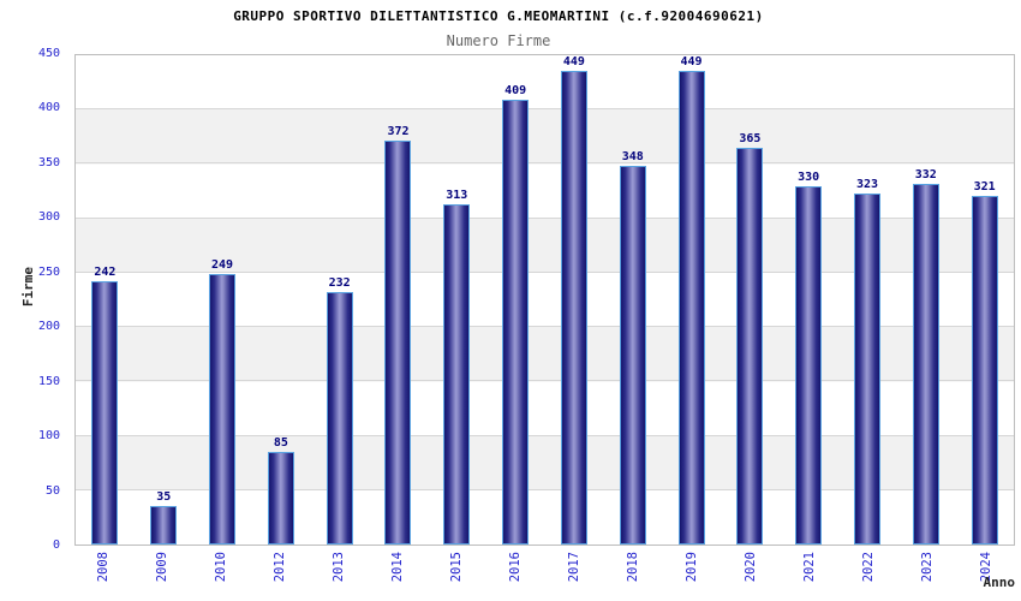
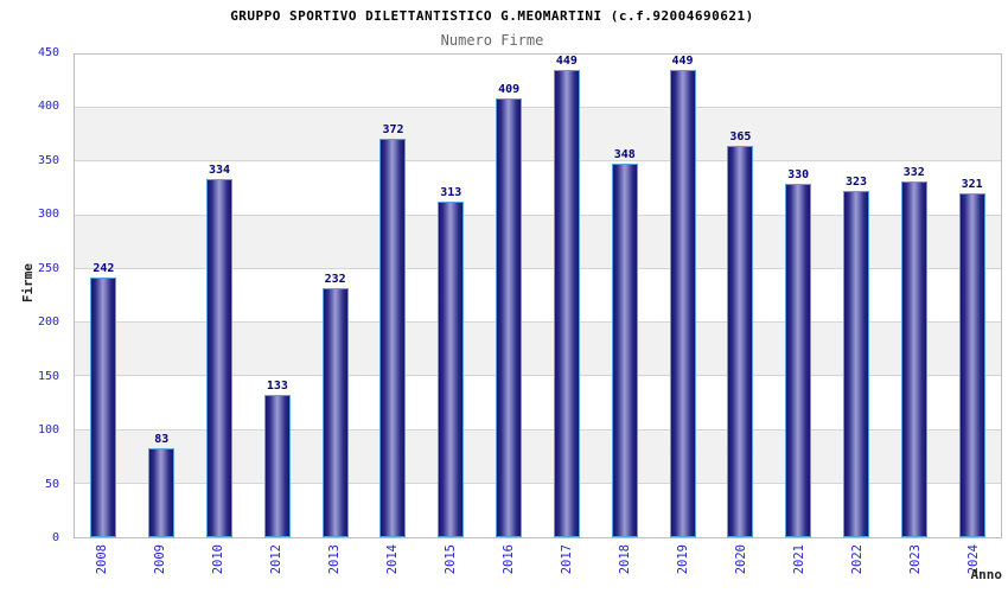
2009: 35 -> 83
2010: 249 -> 334
2012: 85 -> 133
